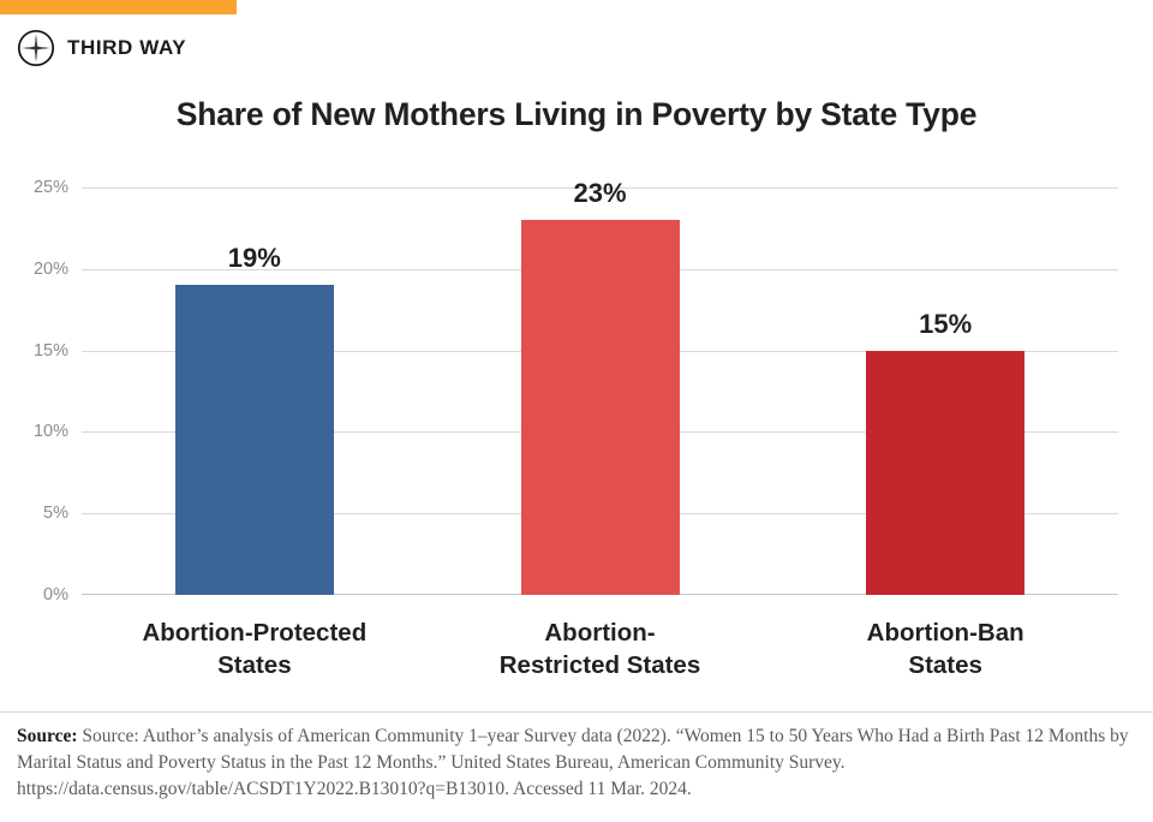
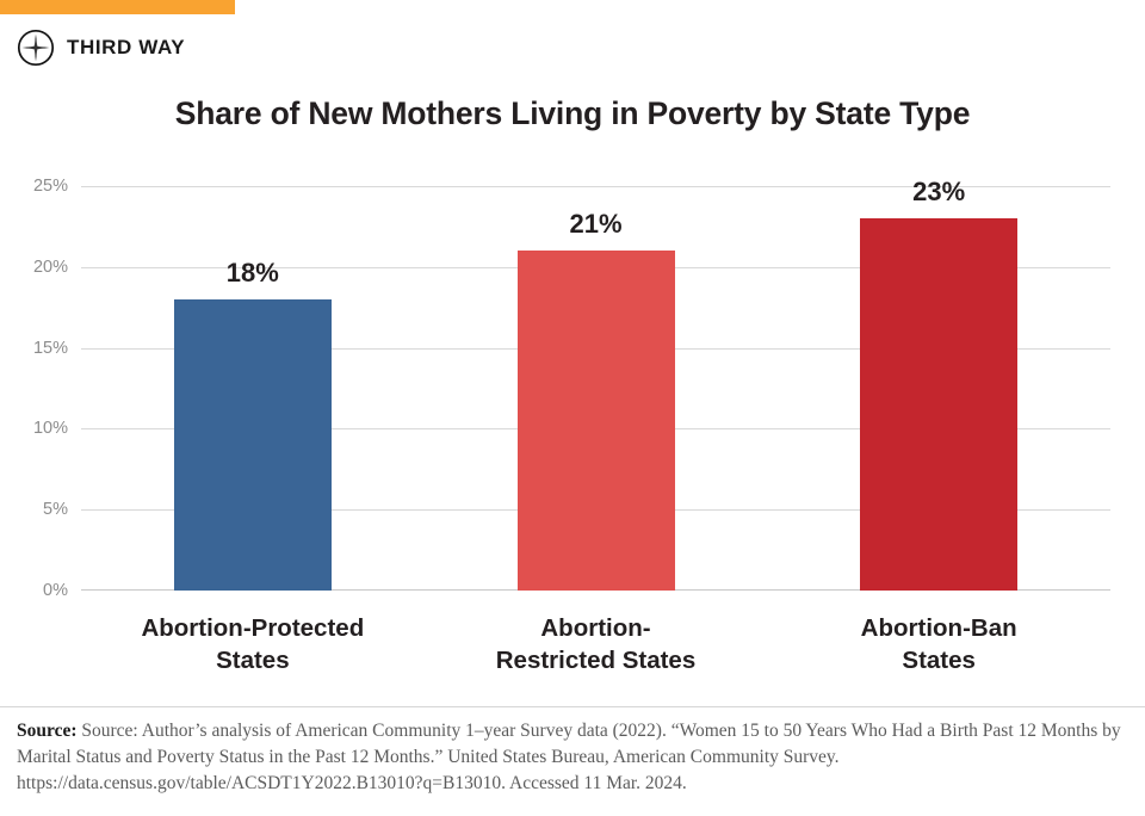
Abortion-Protected States: 19% -> 18%
Abortion-Restricted States: 23% -> 21%
Abortion-Ban States: 15% -> 23%
